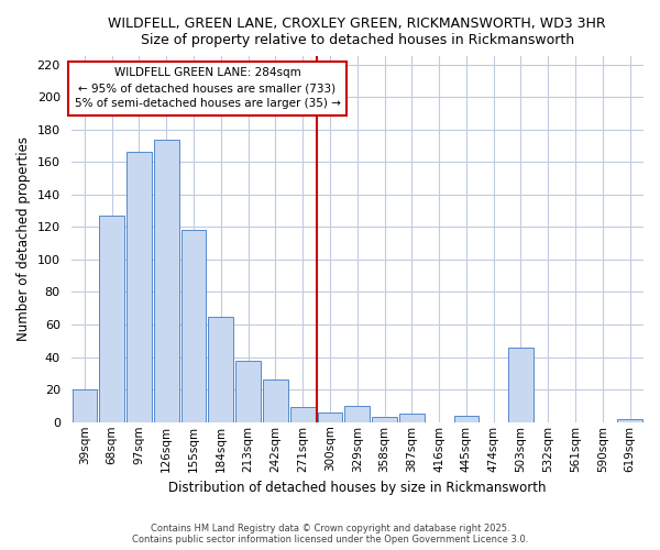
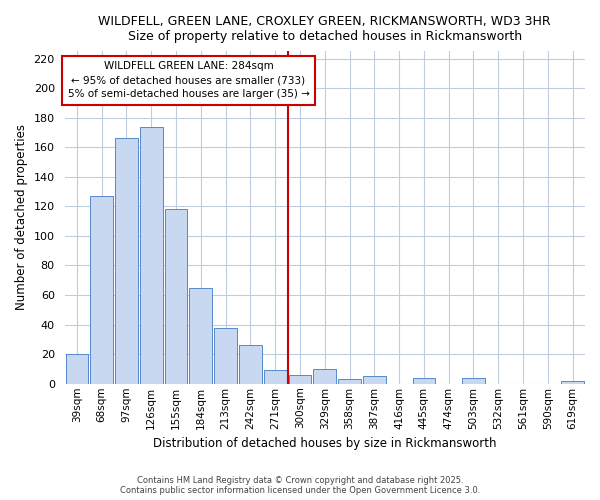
503sqm: 46 -> 4
